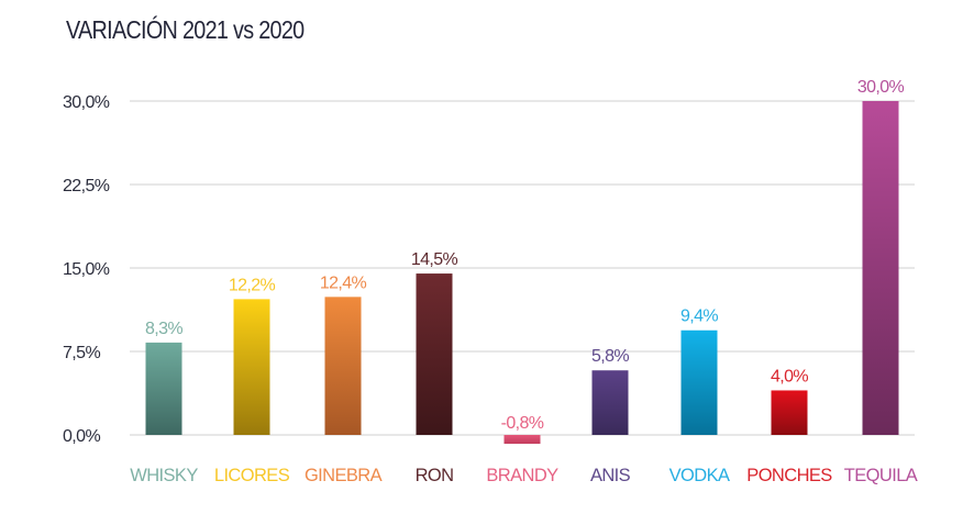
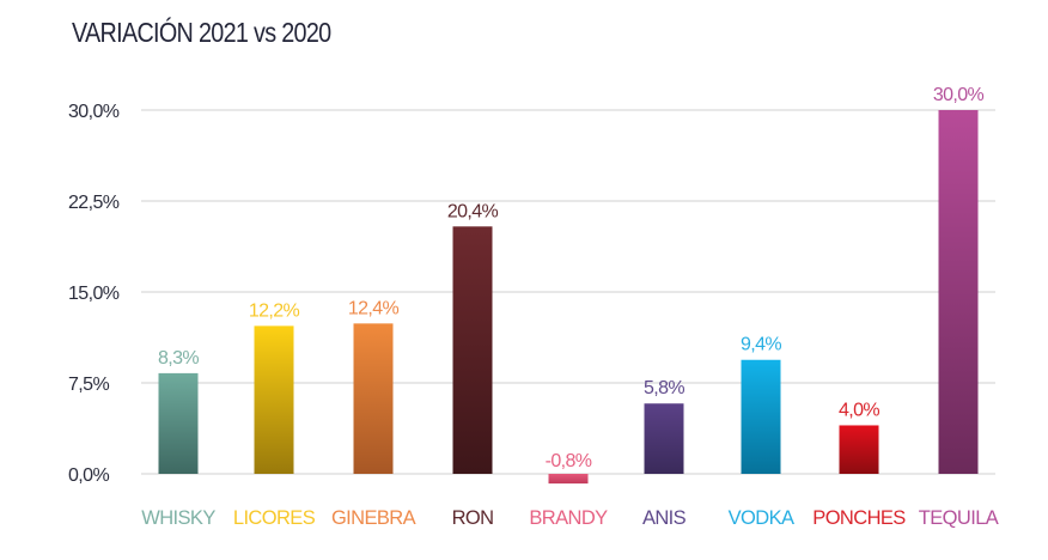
RON: 14,5% -> 20,4%
